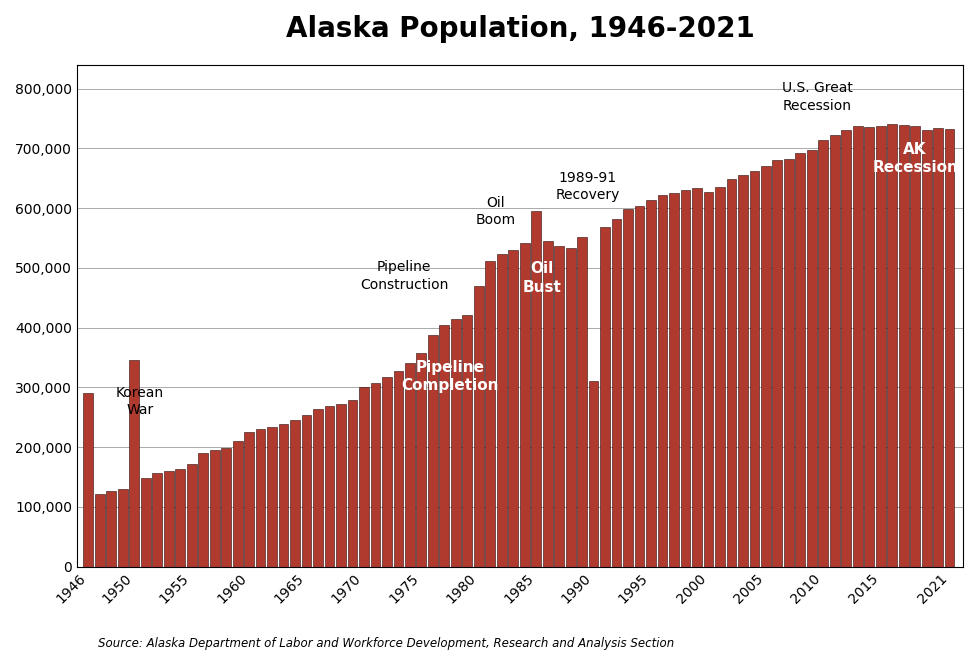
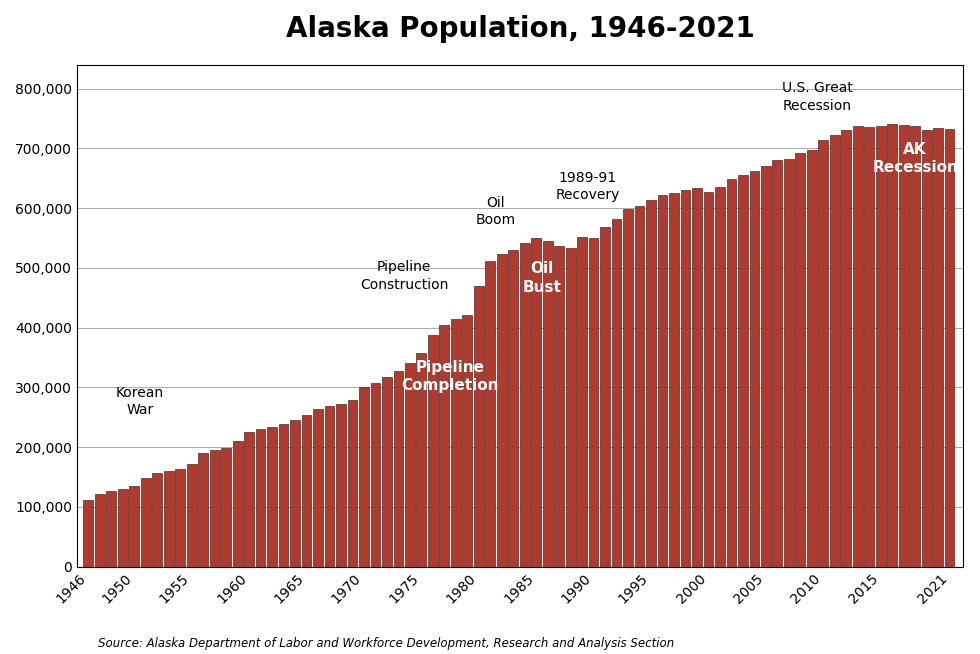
1946: 290,000 -> 112,000
1950: 346,000 -> 135,000
1985: 596,000 -> 550,000
1990: 310,000 -> 550,000
